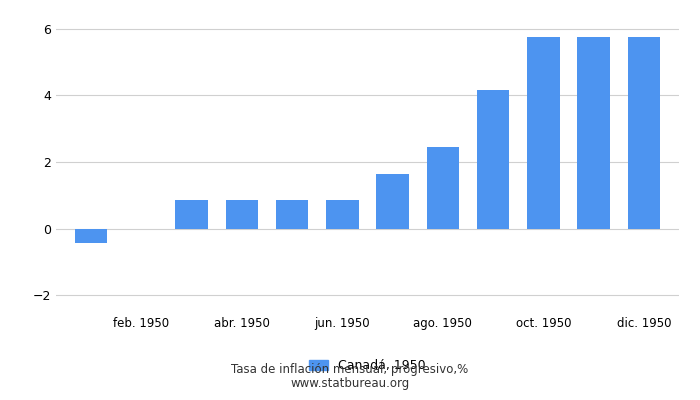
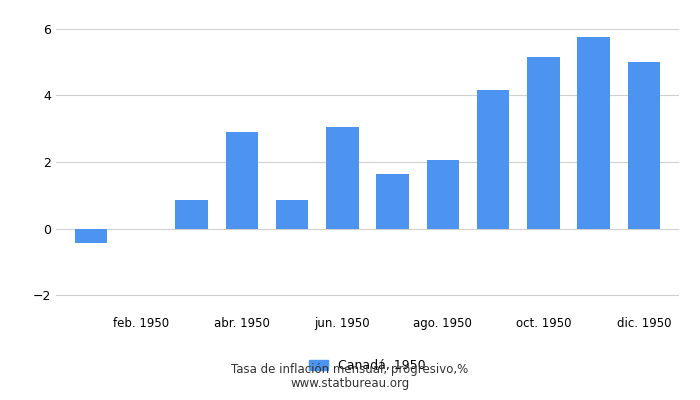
abr. 1950: 0.85 -> 2.90
jun. 1950: 0.85 -> 3.05
ago. 1950: 2.45 -> 2.05
oct. 1950: 5.75 -> 5.15
dic. 1950: 5.75 -> 5.00
